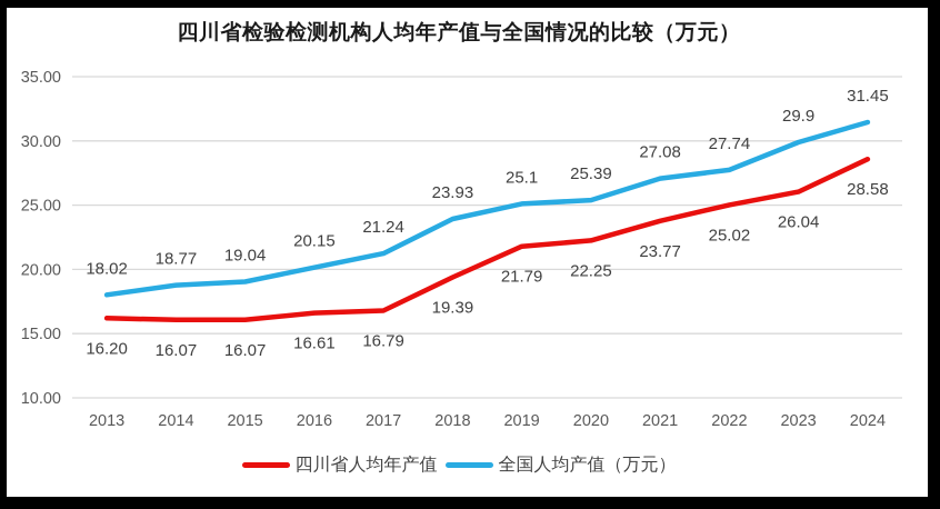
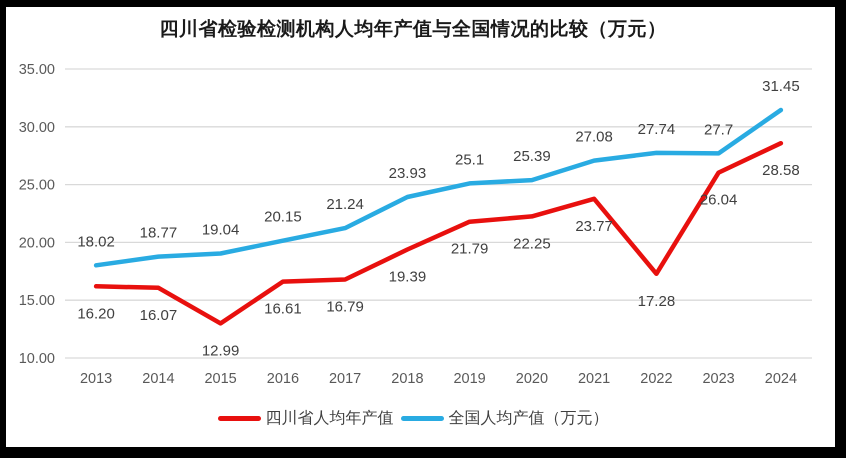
四川省人均年产值/2015: 16.07 -> 12.99
四川省人均年产值/2022: 25.02 -> 17.28
全国人均产值（万元）/2023: 29.9 -> 27.7
